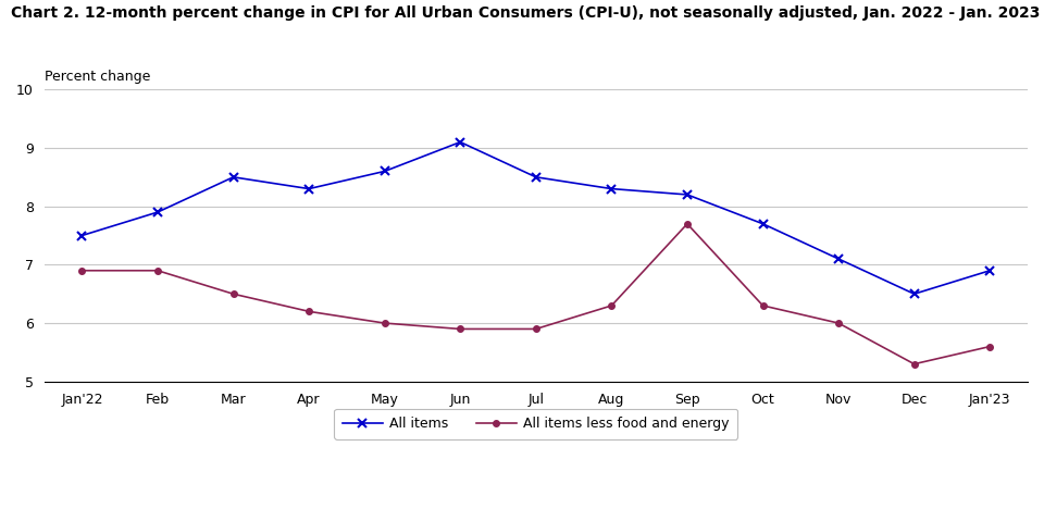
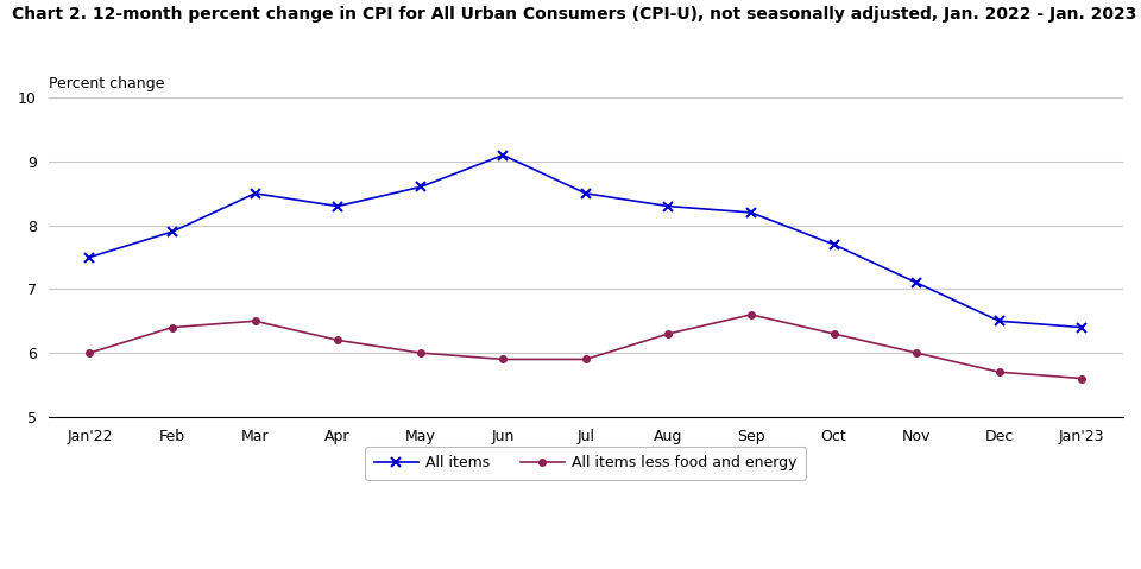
All items less food and energy/Jan'22: 6.9 -> 6.0
All items less food and energy/Feb: 6.9 -> 6.4
All items less food and energy/Sep: 7.7 -> 6.6
All items less food and energy/Dec: 5.3 -> 5.7
All items/Jan'23: 6.9 -> 6.4
